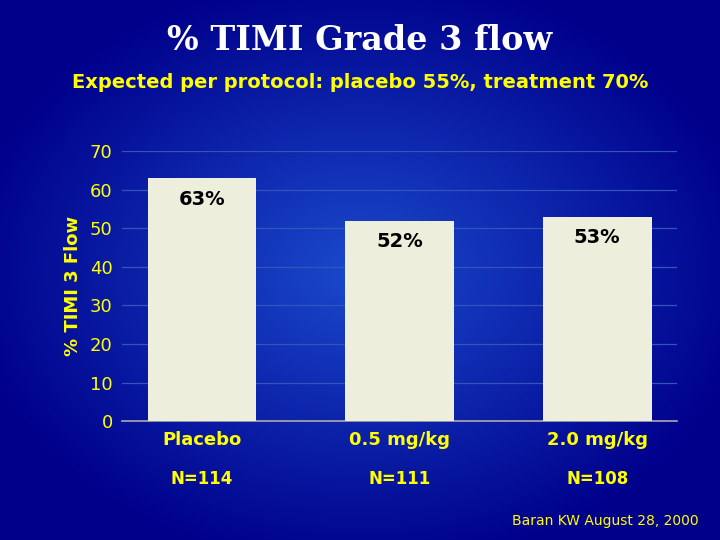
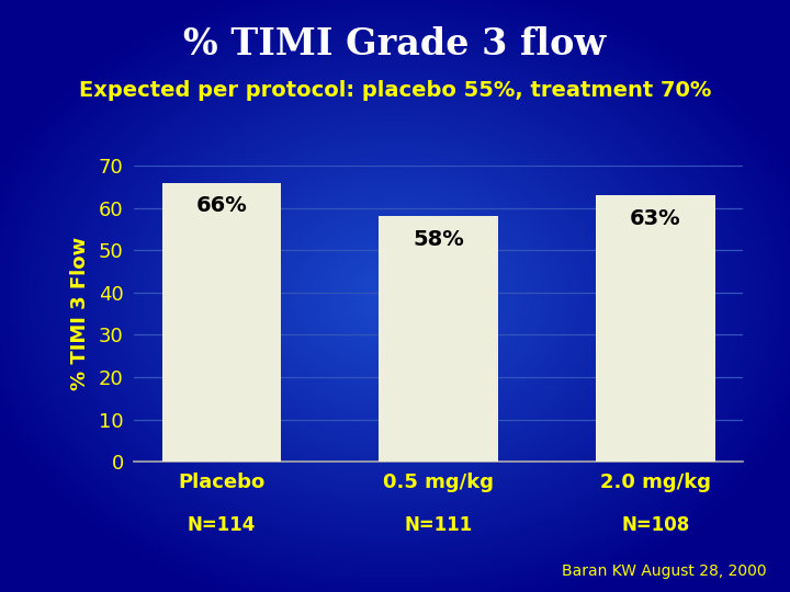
Placebo: 63% -> 66%
0.5 mg/kg: 52% -> 58%
2.0 mg/kg: 53% -> 63%
